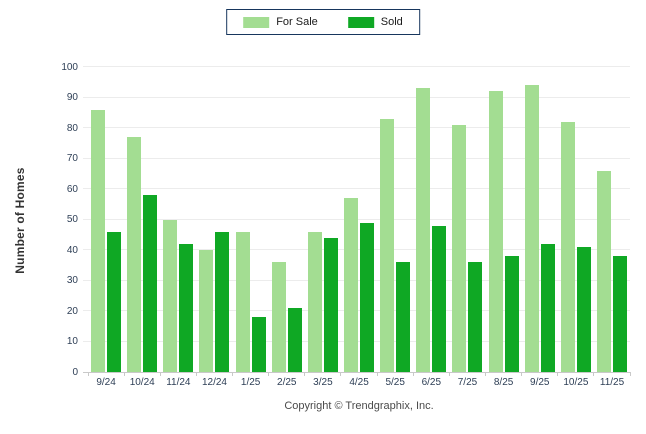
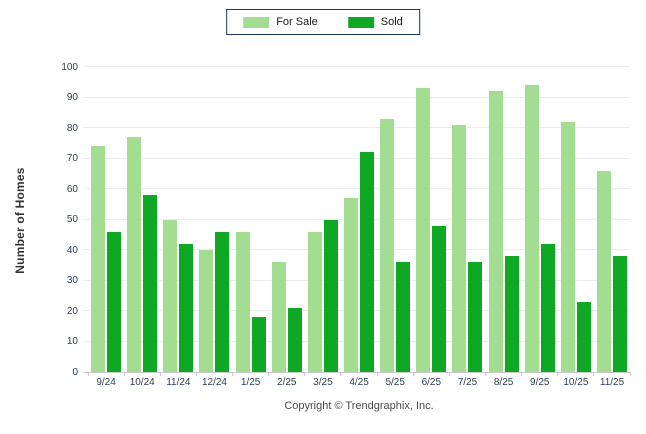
For Sale/9/24: 86 -> 74
Sold/3/25: 44 -> 50
Sold/4/25: 49 -> 72
Sold/10/25: 41 -> 23
